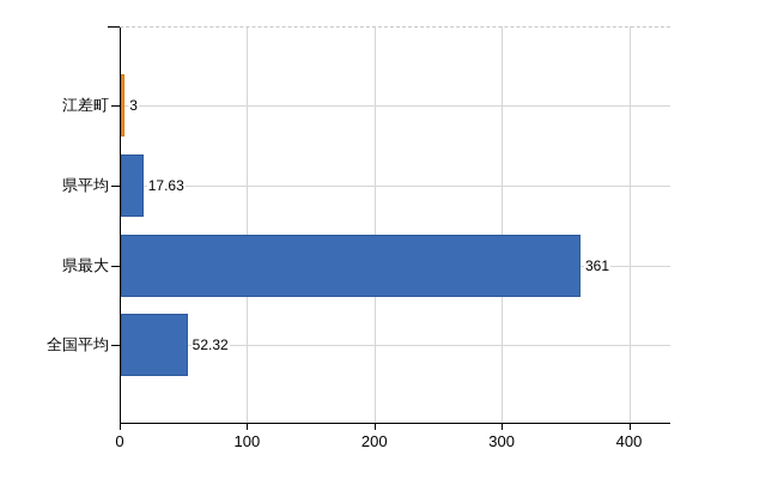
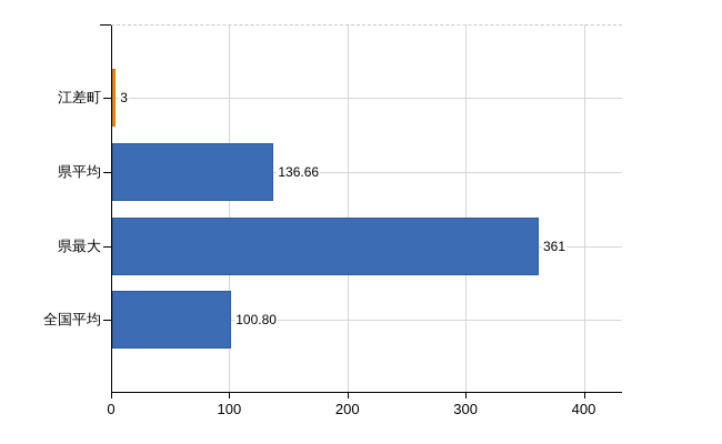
県平均: 17.63 -> 136.66
全国平均: 52.32 -> 100.80
